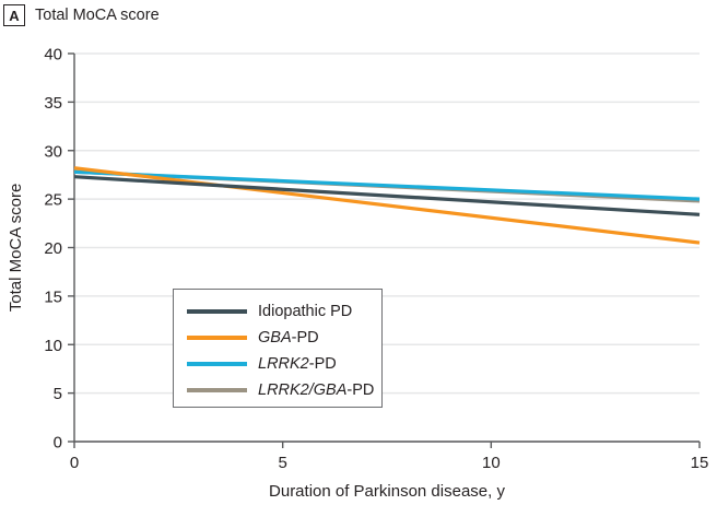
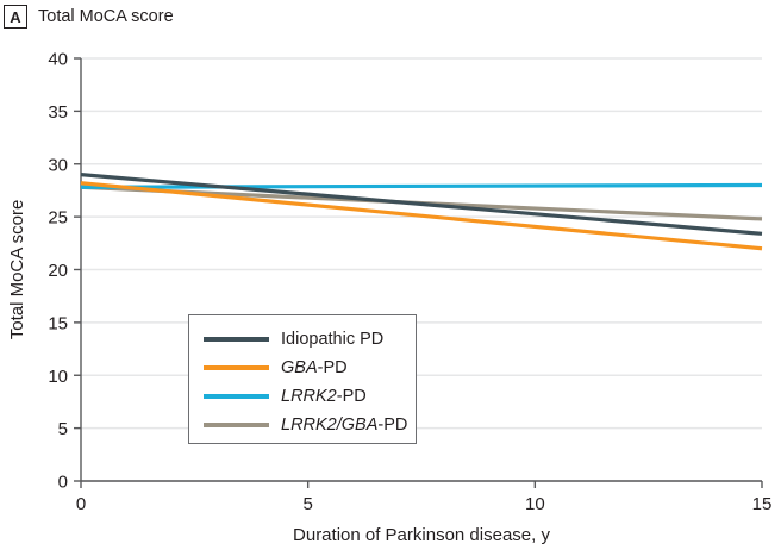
Idiopathic PD/0: 27 -> 29
GBA-PD/15: 20 -> 22
LRRK2-PD/15: 25 -> 28
